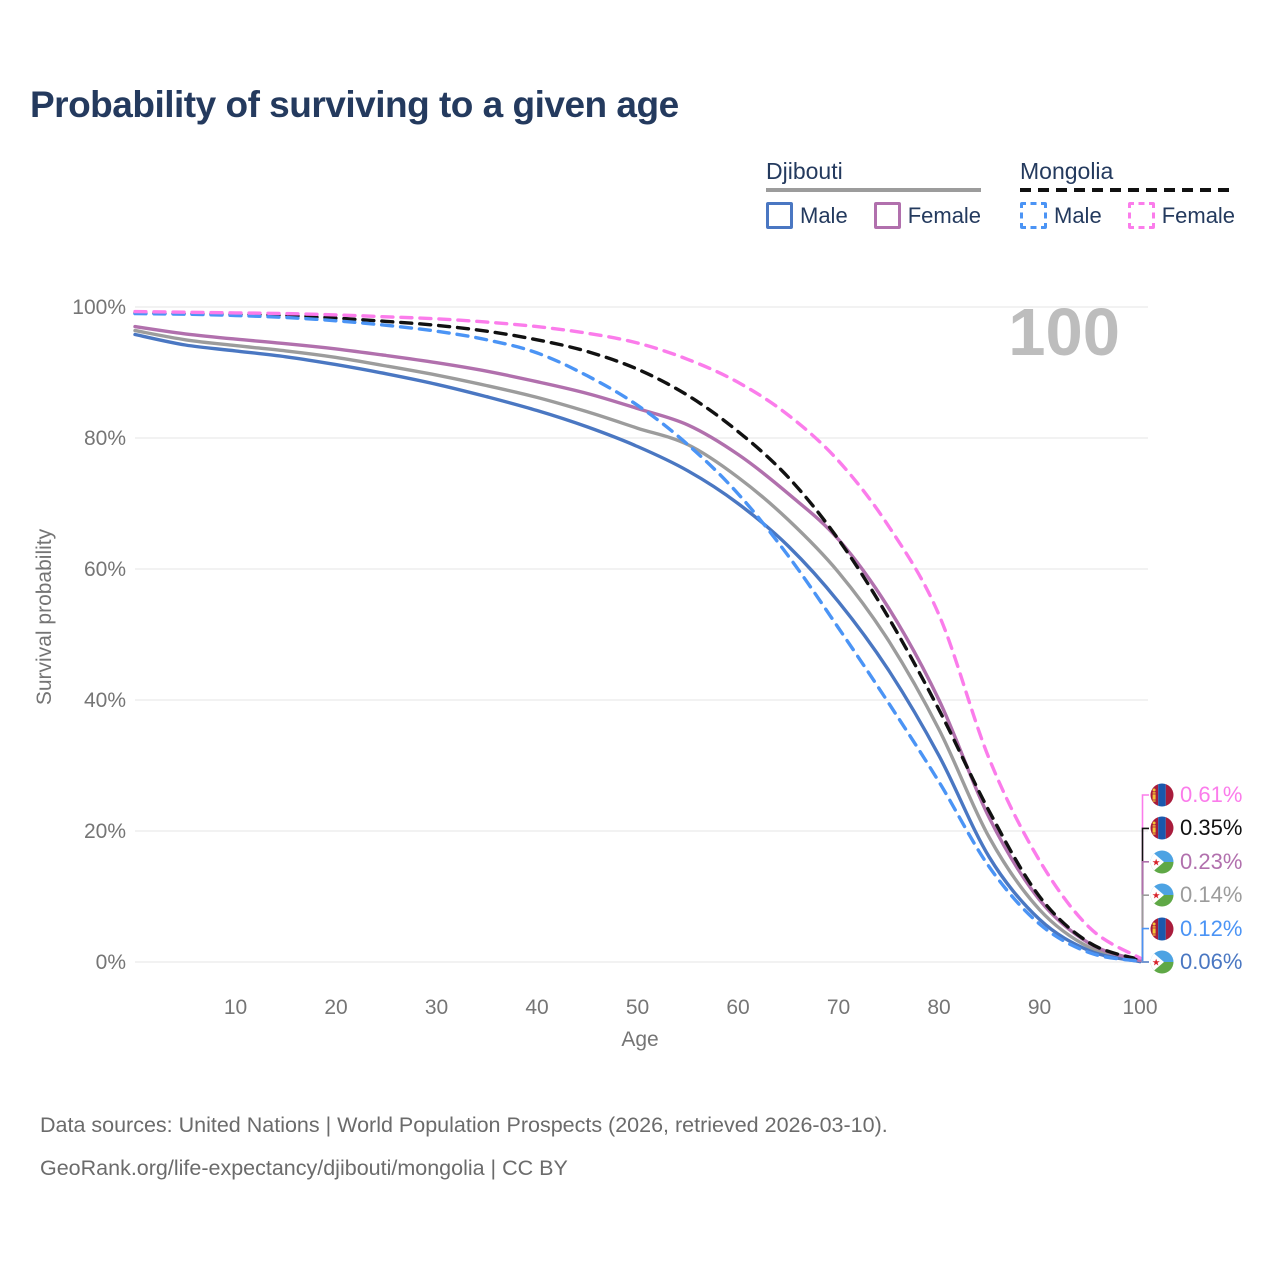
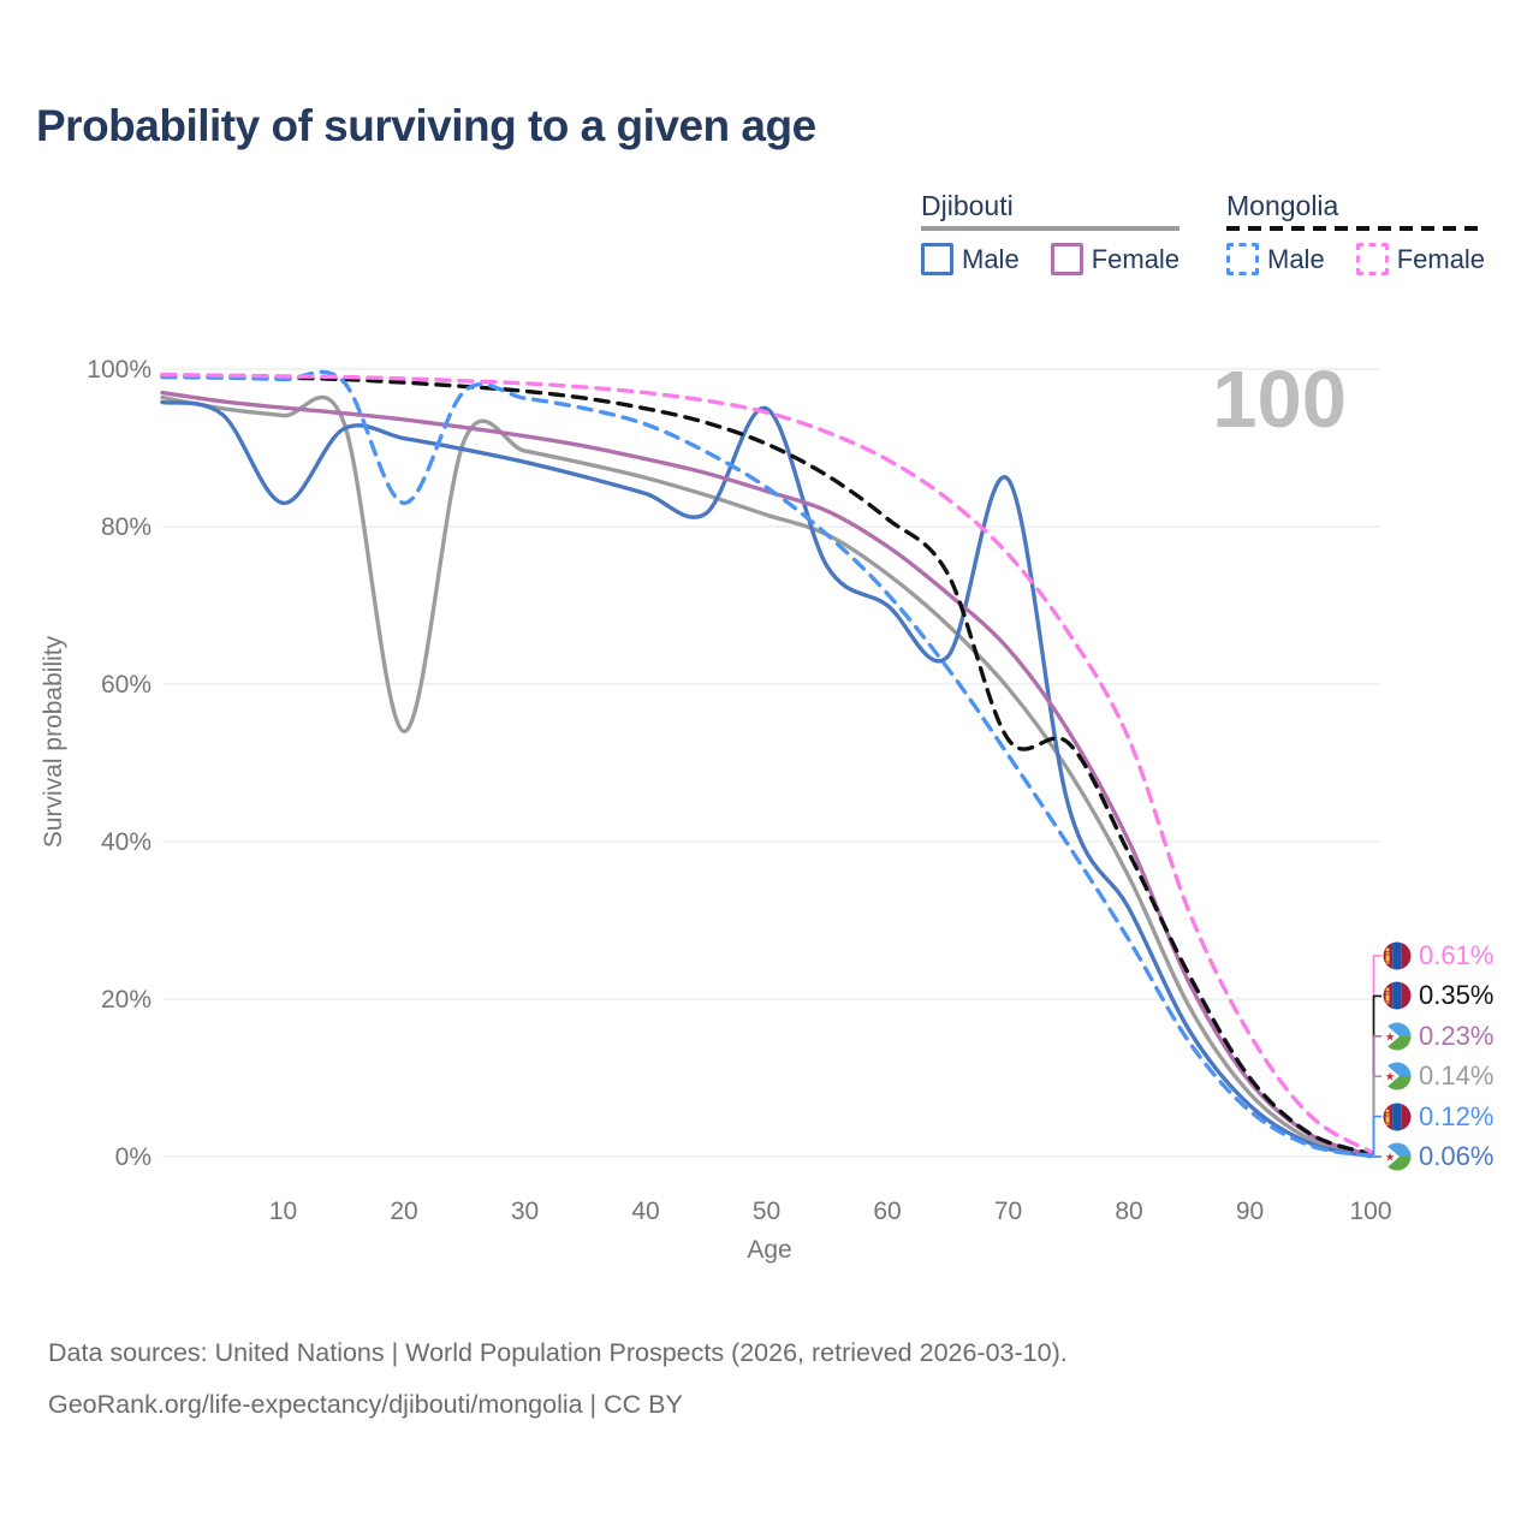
Djibouti Male/10: 93% -> 83%
Djibouti/20: 92% -> 54%
Mongolia Male/20: 98% -> 83%
Djibouti Male/50: 79% -> 95%
Djibouti Male/70: 55% -> 86%
Mongolia/70: 64% -> 53%
